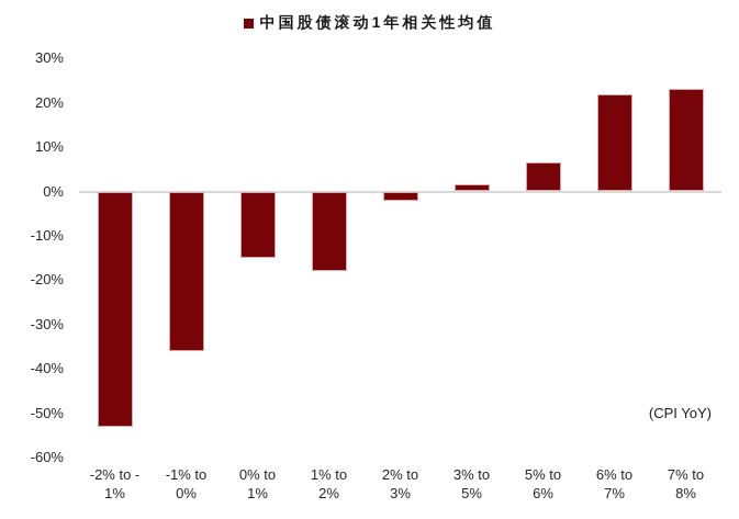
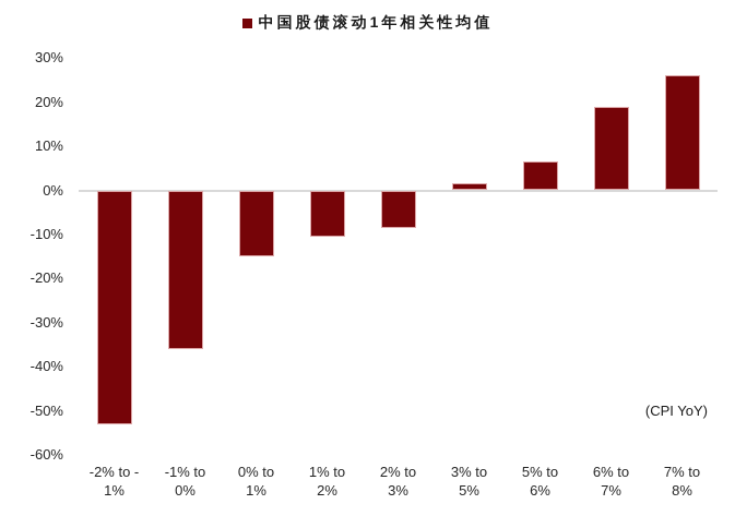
1% to 2%: -18% -> -10%
2% to 3%: -2% -> -8%
6% to 7%: 22% -> 19%
7% to 8%: 23% -> 26%
